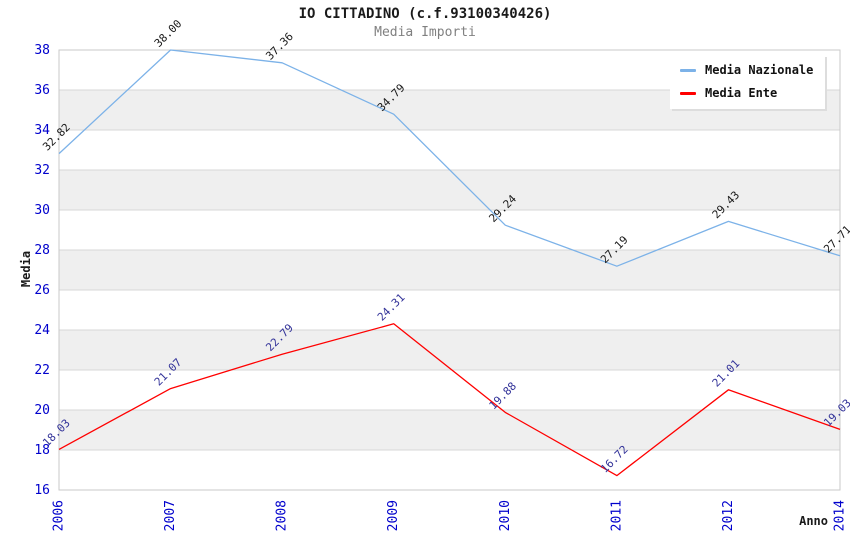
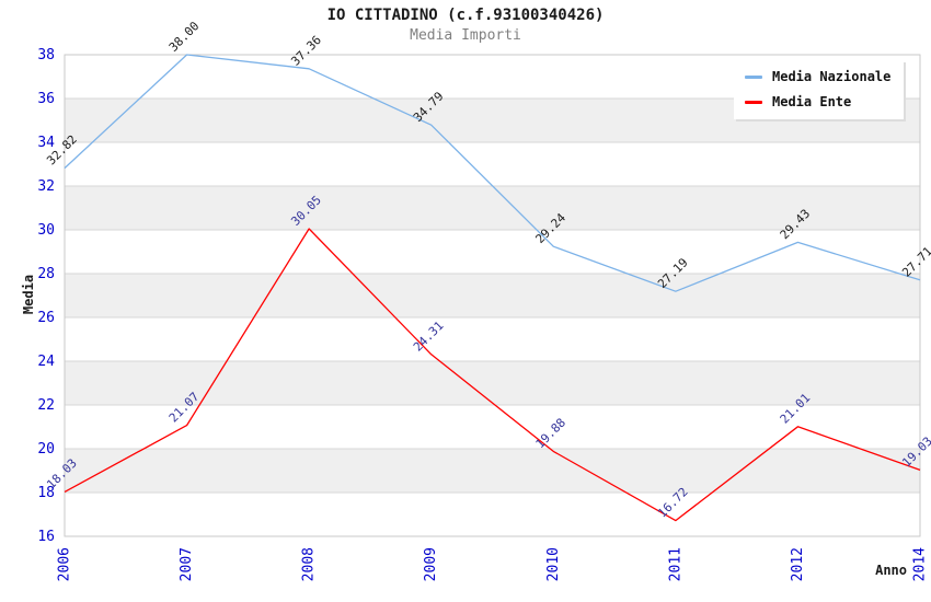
Media Ente/2008: 22.79 -> 30.05
